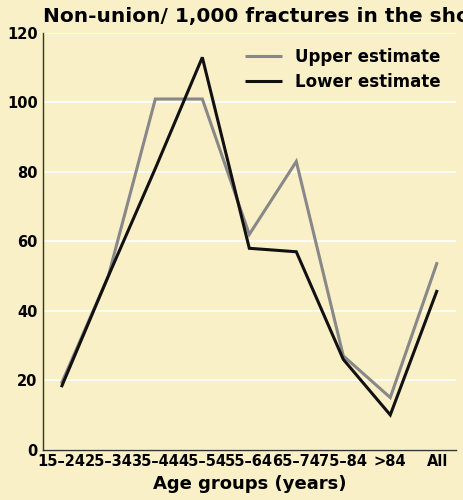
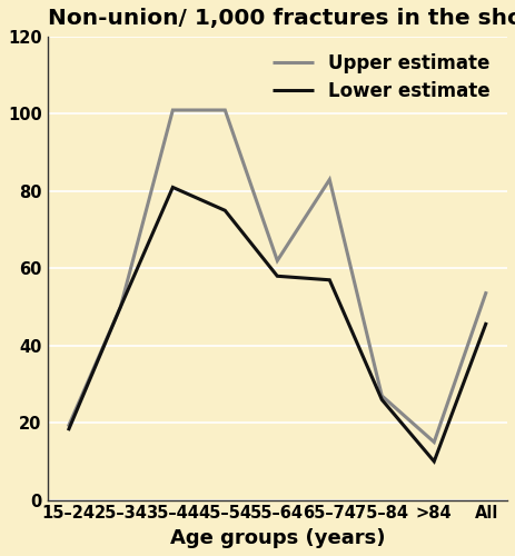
Lower estimate/45–54: 113 -> 75
